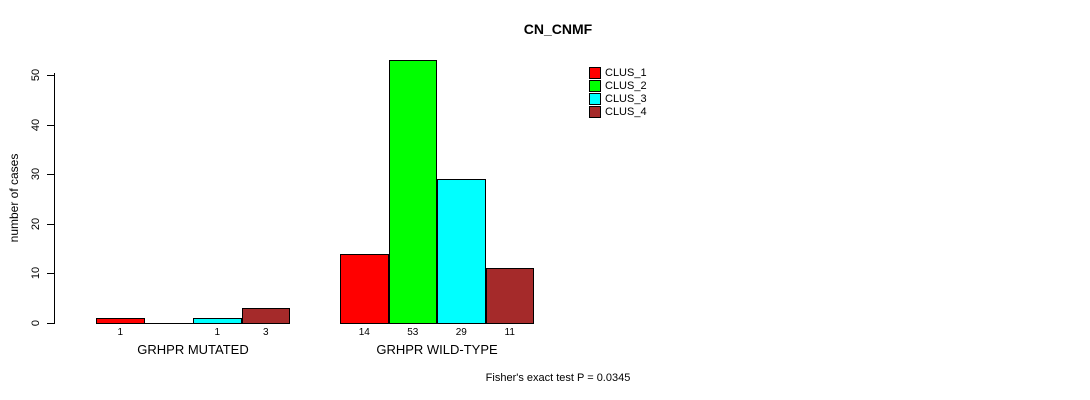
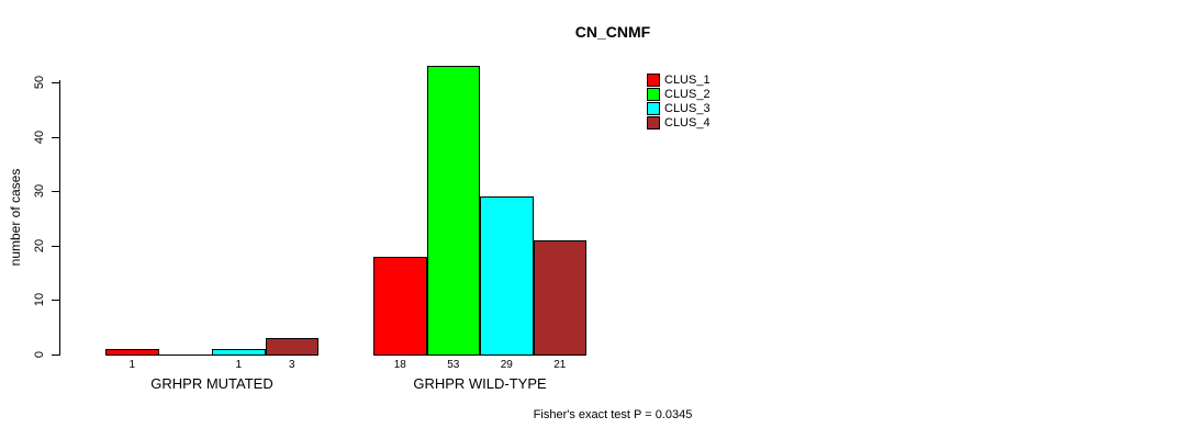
CLUS_1/GRHPR WILD-TYPE: 14 -> 18
CLUS_4/GRHPR WILD-TYPE: 11 -> 21
